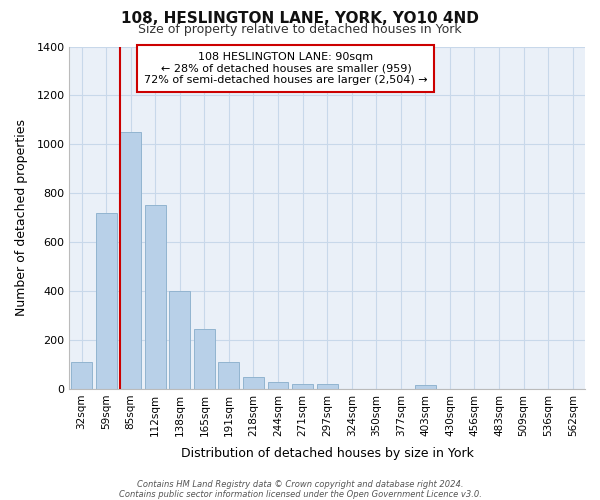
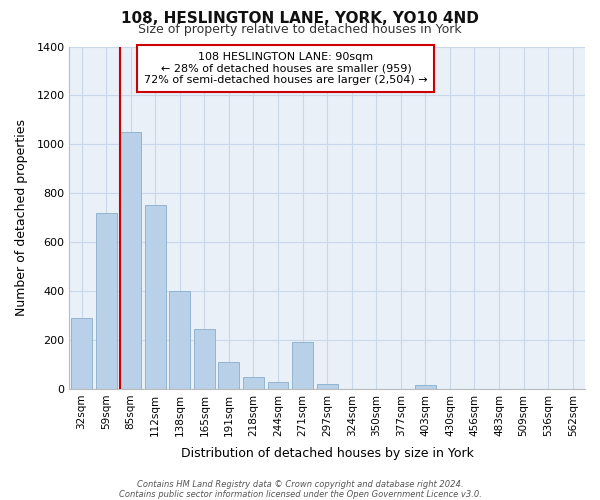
32sqm: 110 -> 290
271sqm: 22 -> 190
